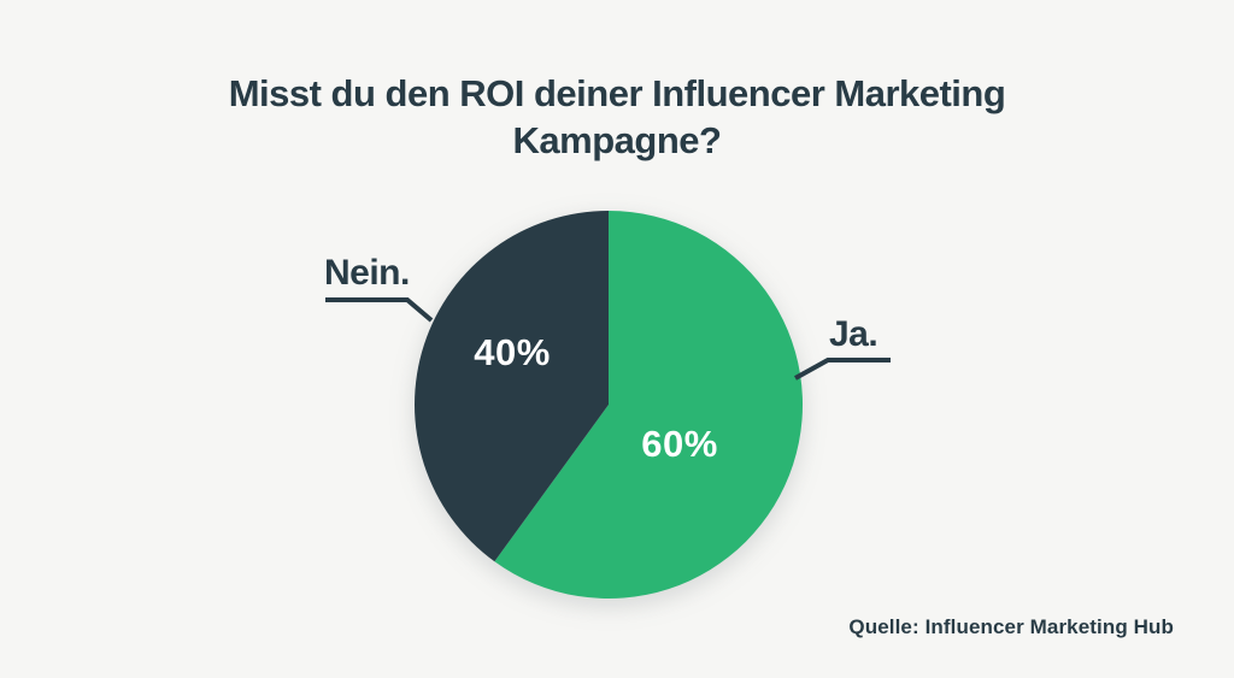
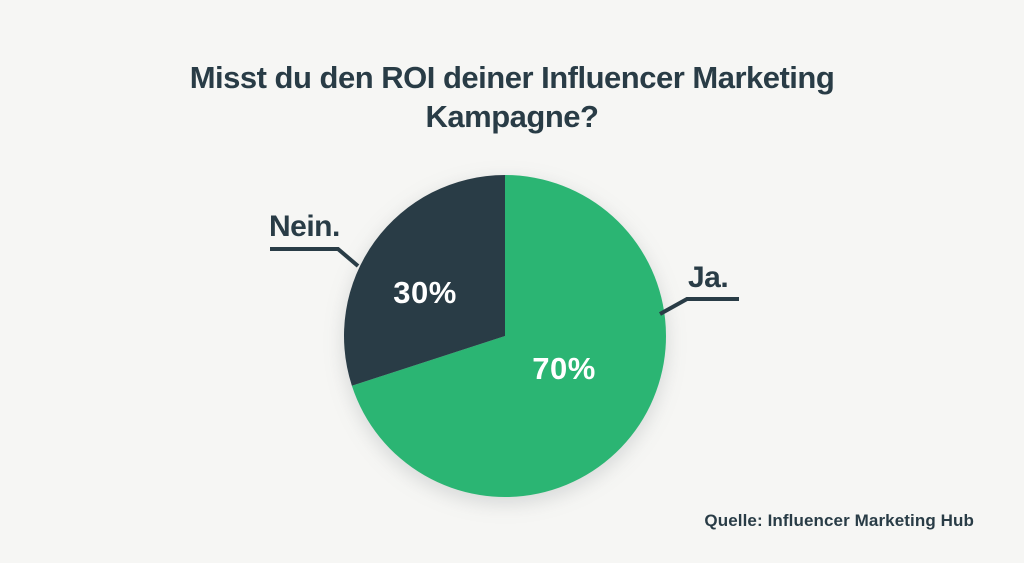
Ja.: 60% -> 70%
Nein.: 40% -> 30%
